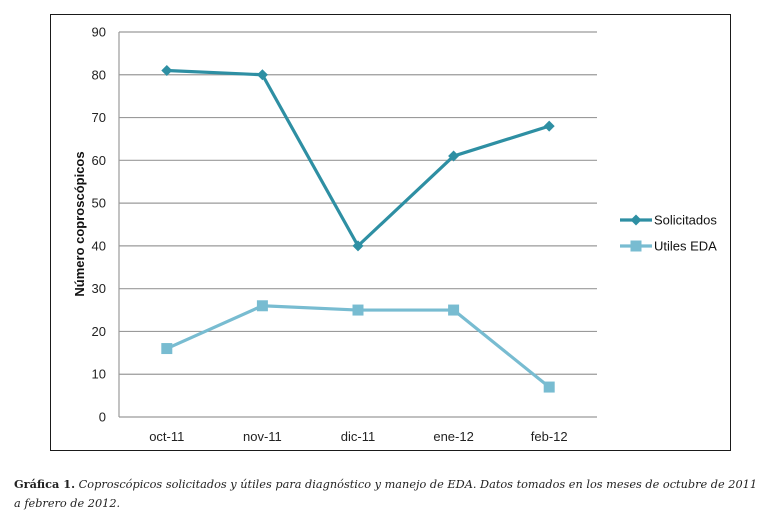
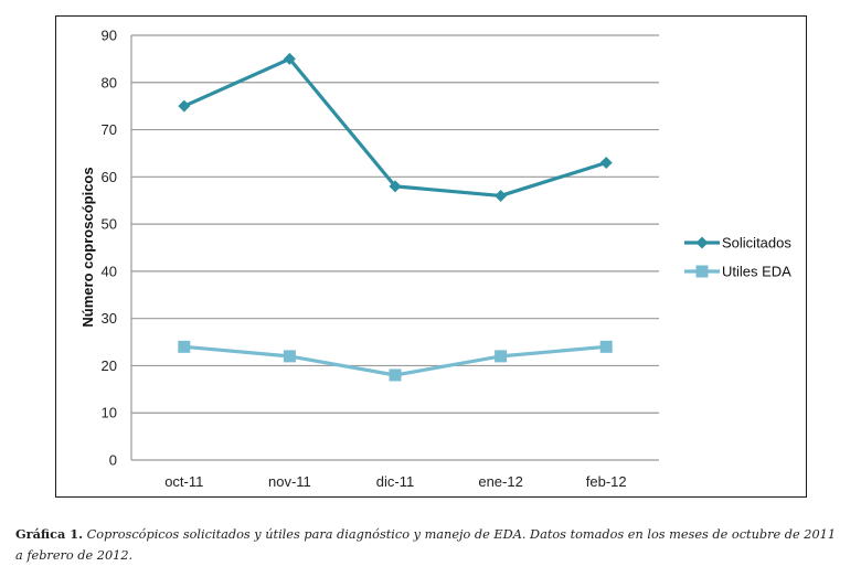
Solicitados/oct-11: 81 -> 75
Utiles EDA/oct-11: 16 -> 24
Solicitados/nov-11: 80 -> 85
Utiles EDA/nov-11: 26 -> 22
Solicitados/dic-11: 40 -> 58
Utiles EDA/dic-11: 25 -> 18
Solicitados/ene-12: 61 -> 56
Utiles EDA/ene-12: 25 -> 22
Solicitados/feb-12: 68 -> 63
Utiles EDA/feb-12: 7 -> 24
